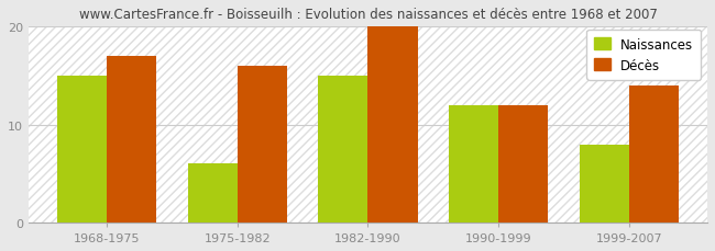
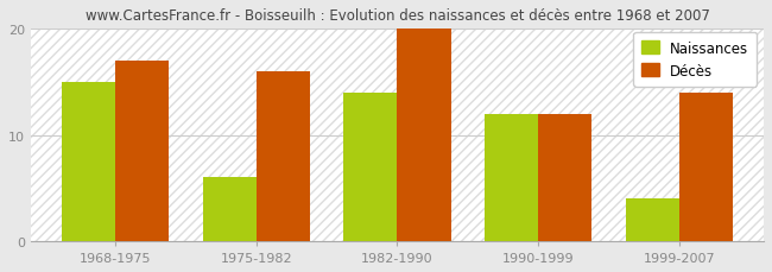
Naissances/1982-1990: 15 -> 14
Naissances/1999-2007: 8 -> 4
